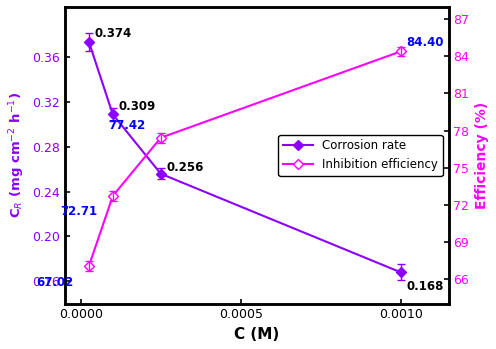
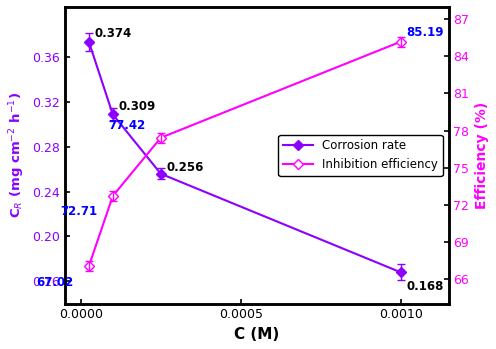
Inhibition efficiency/0.0010: 84.40 -> 85.19
